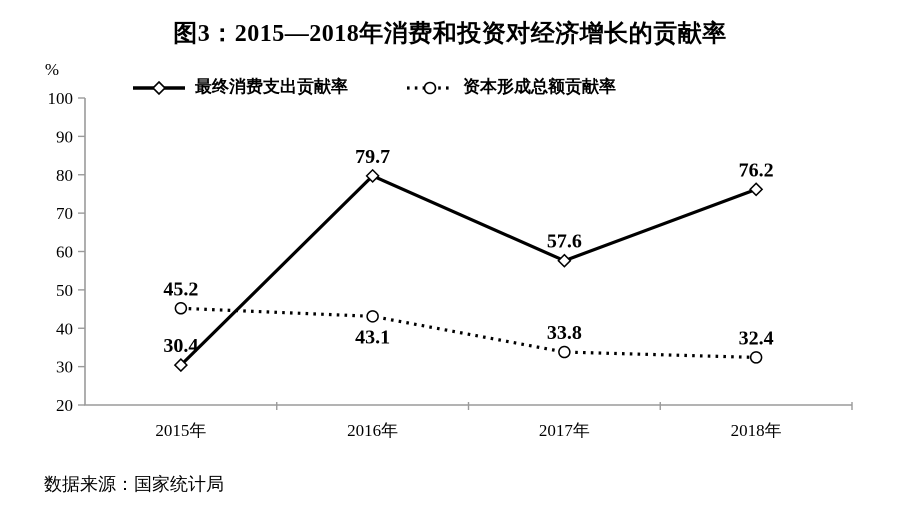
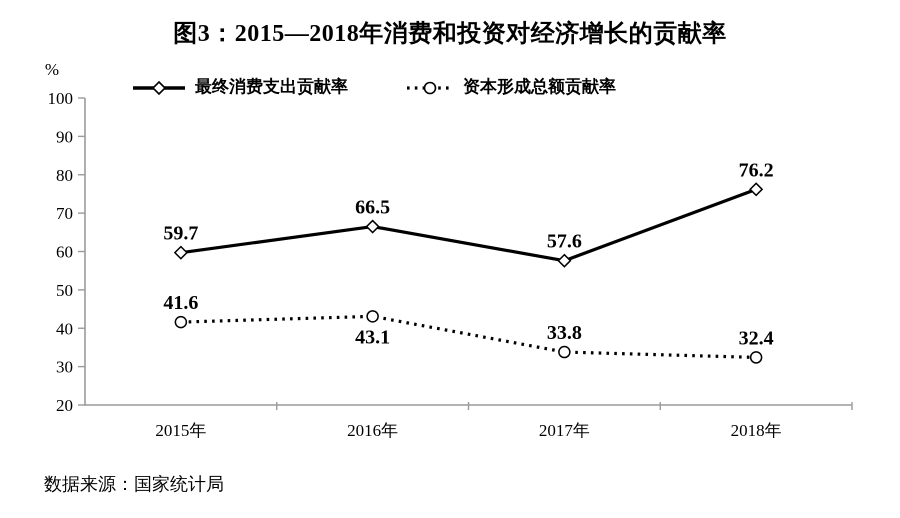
最终消费支出贡献率/2015年: 30.4 -> 59.7
资本形成总额贡献率/2015年: 45.2 -> 41.6
最终消费支出贡献率/2016年: 79.7 -> 66.5
